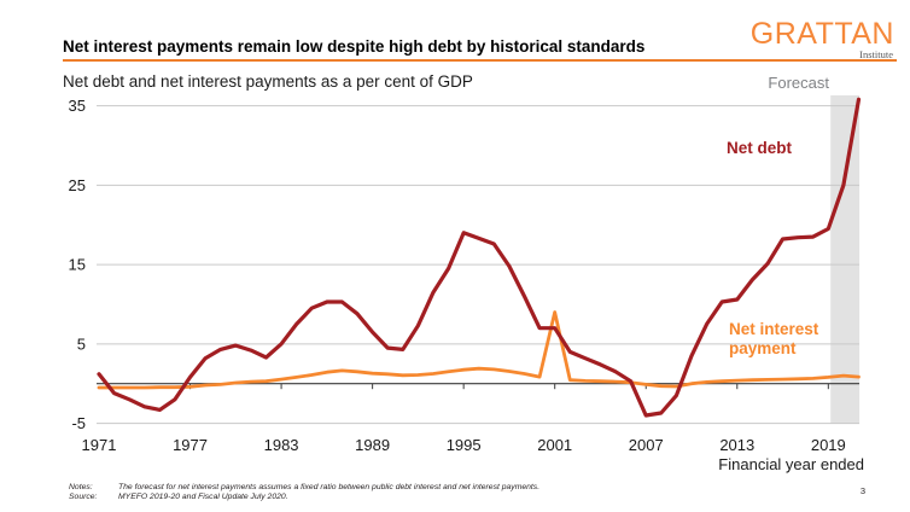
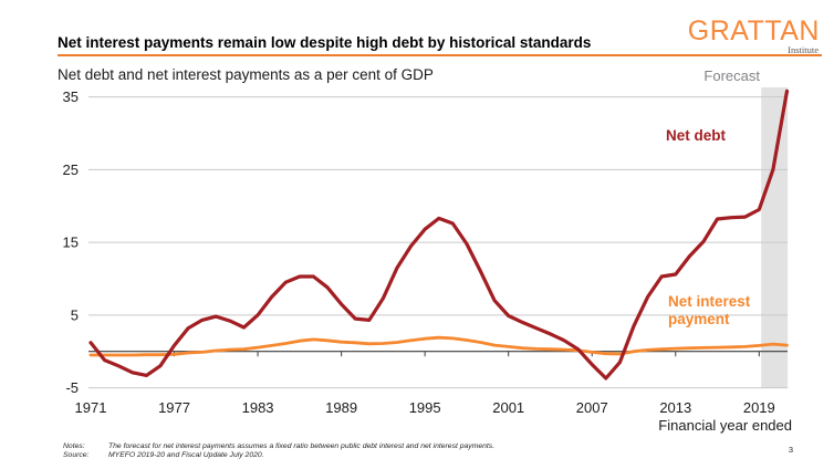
Net debt/1995: 19 -> 17
Net debt/2001: 7 -> 5
Net interest payment/2001: 9 -> 1
Net debt/2007: -4 -> -2
